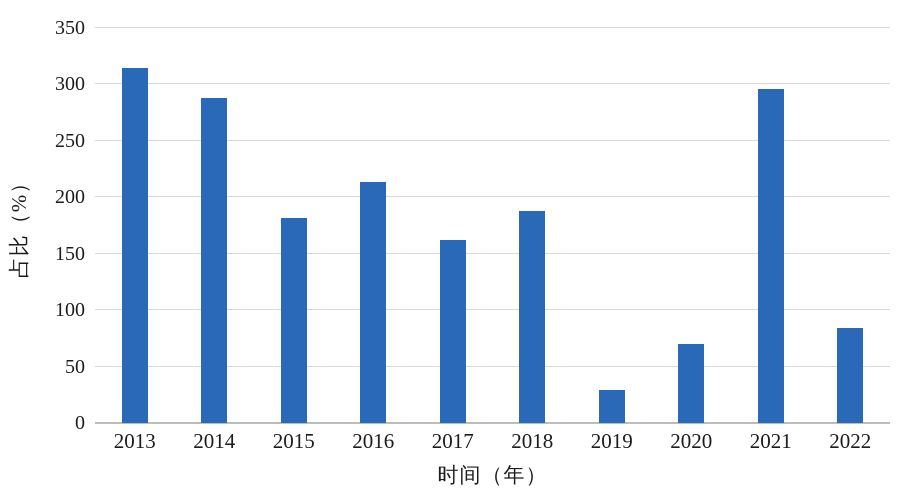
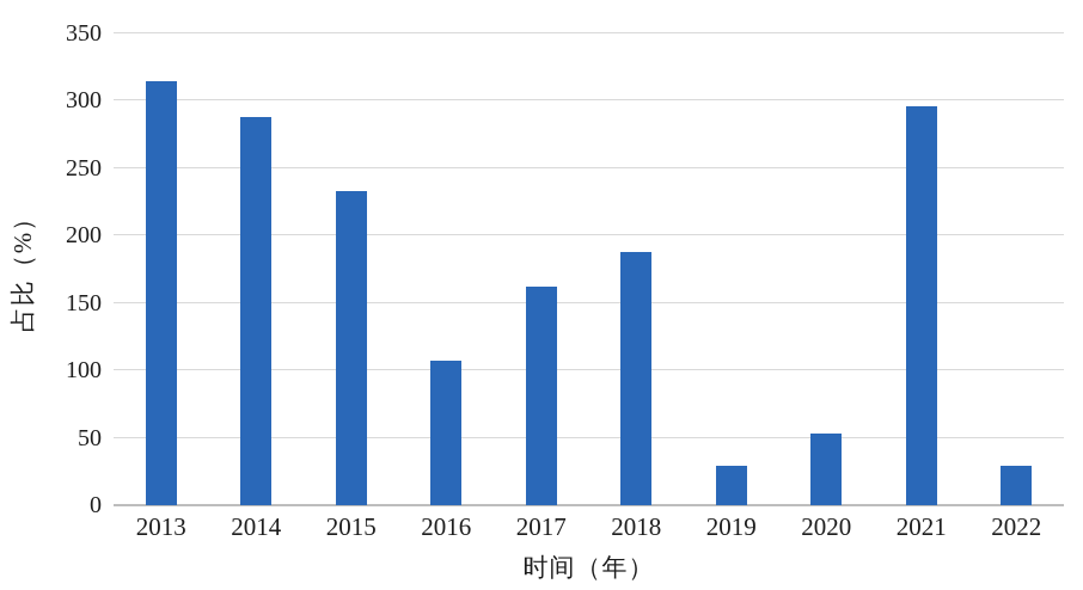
2015: 182 -> 233
2016: 214 -> 107
2020: 70 -> 53
2022: 84 -> 29
